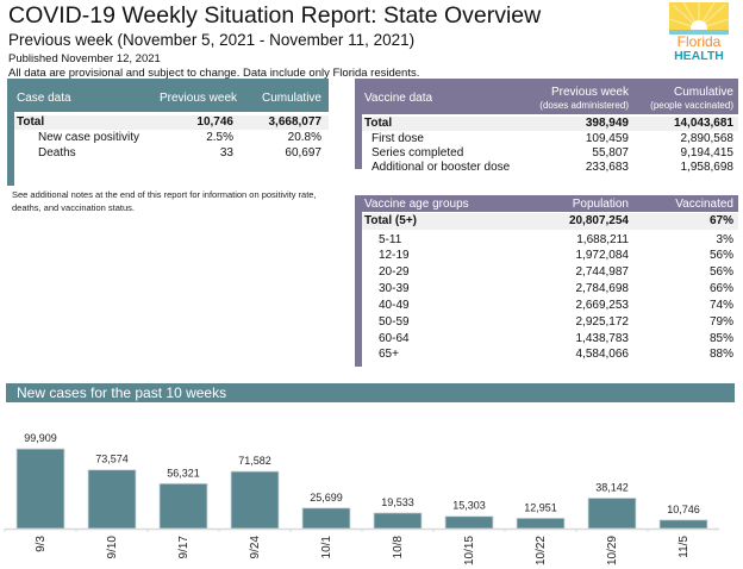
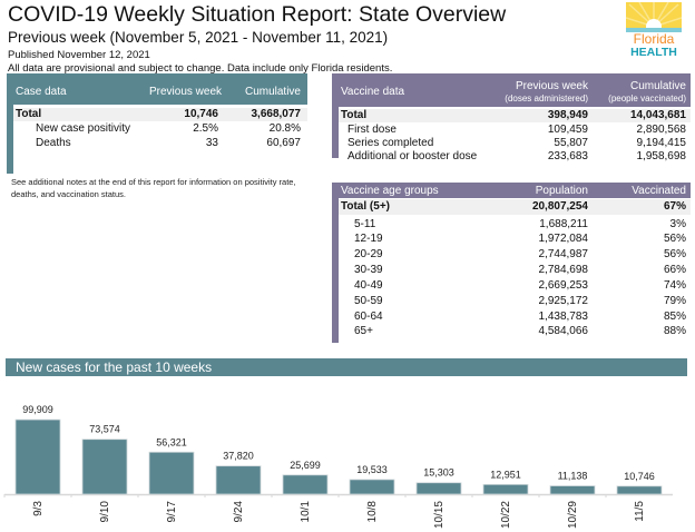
9/24: 71,582 -> 37,820
10/29: 38,142 -> 11,138
